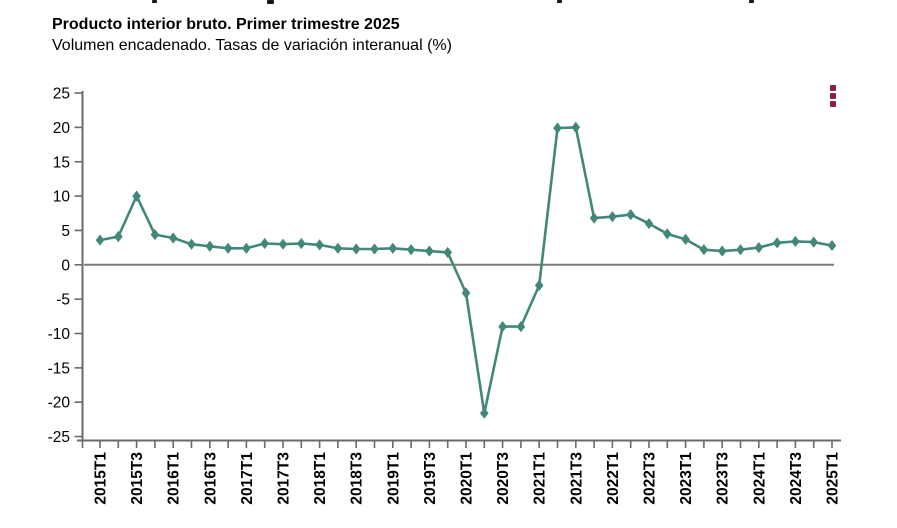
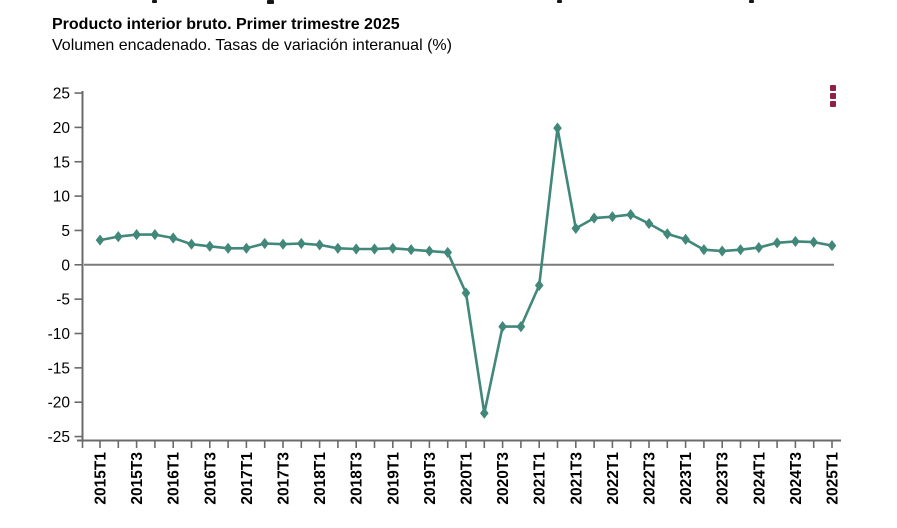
2015T3: 10 -> 4
2021T3: 20 -> 5
